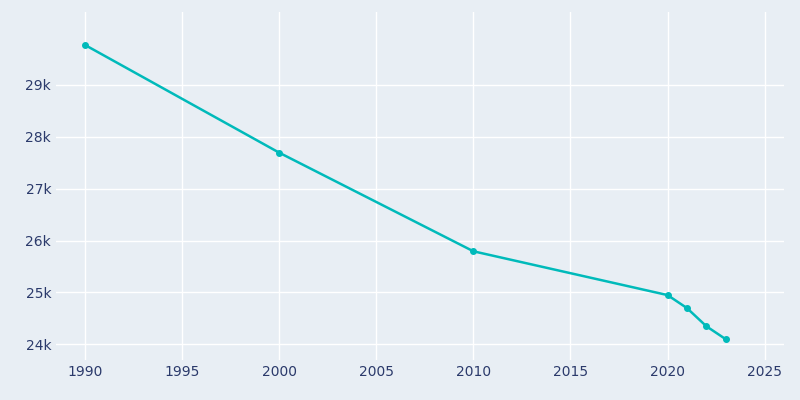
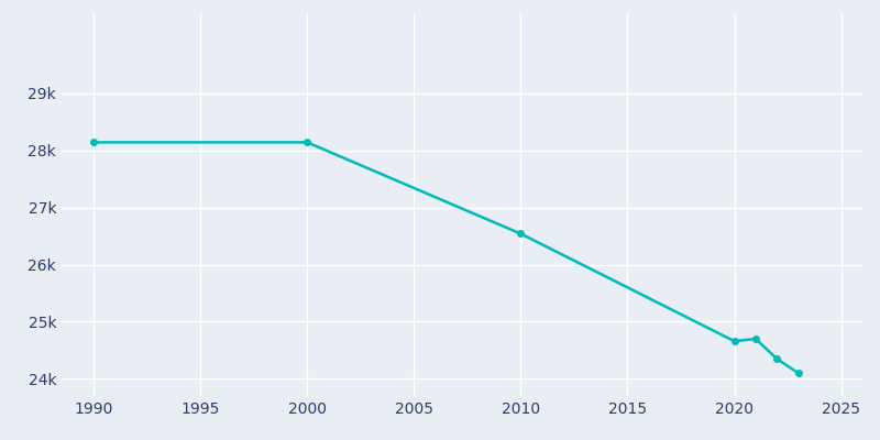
1990: 29.76k -> 28.14k
2000: 27.69k -> 28.14k
2010: 25.79k -> 26.54k
2020: 24.95k -> 24.66k
